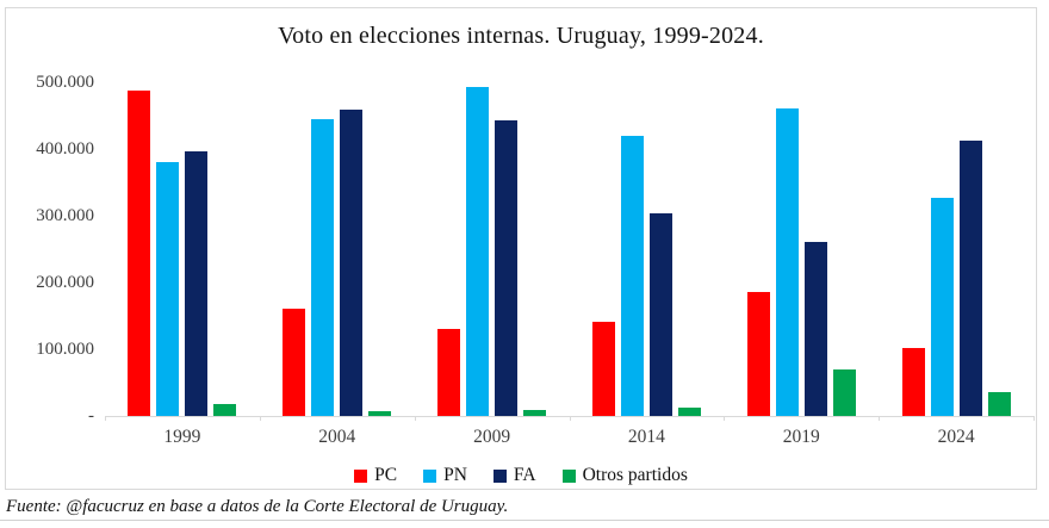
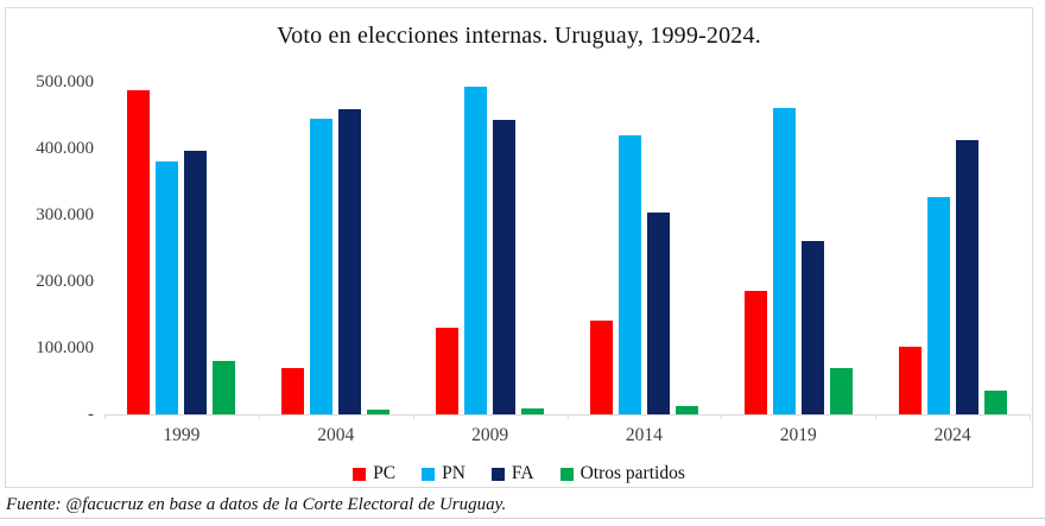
Otros partidos/1999: 20000 -> 80000
PC/2004: 160000 -> 70000
